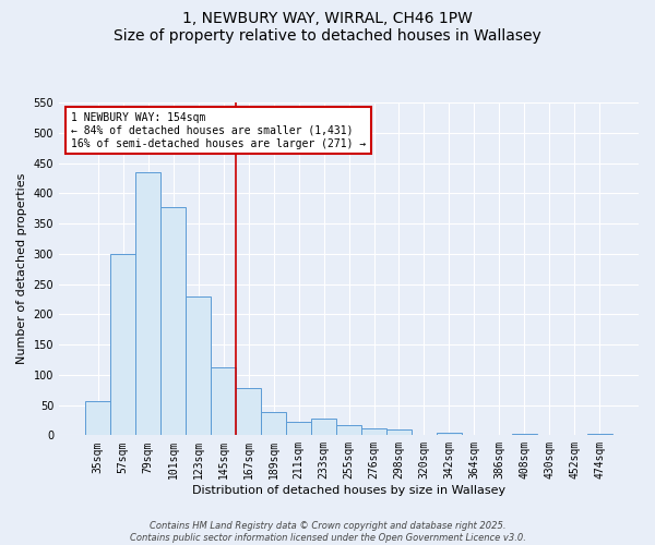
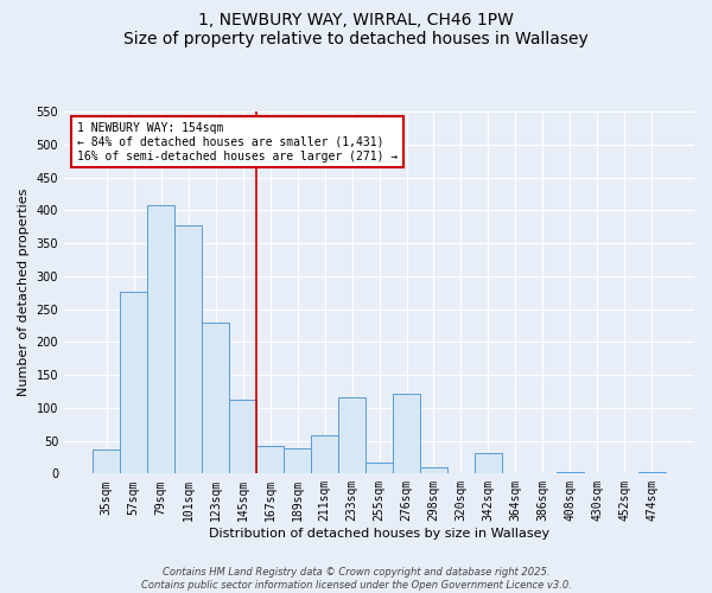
35sqm: 57 -> 36
57sqm: 300 -> 276
79sqm: 435 -> 408
167sqm: 78 -> 42
211sqm: 22 -> 58
233sqm: 27 -> 116
276sqm: 11 -> 122
342sqm: 5 -> 32
